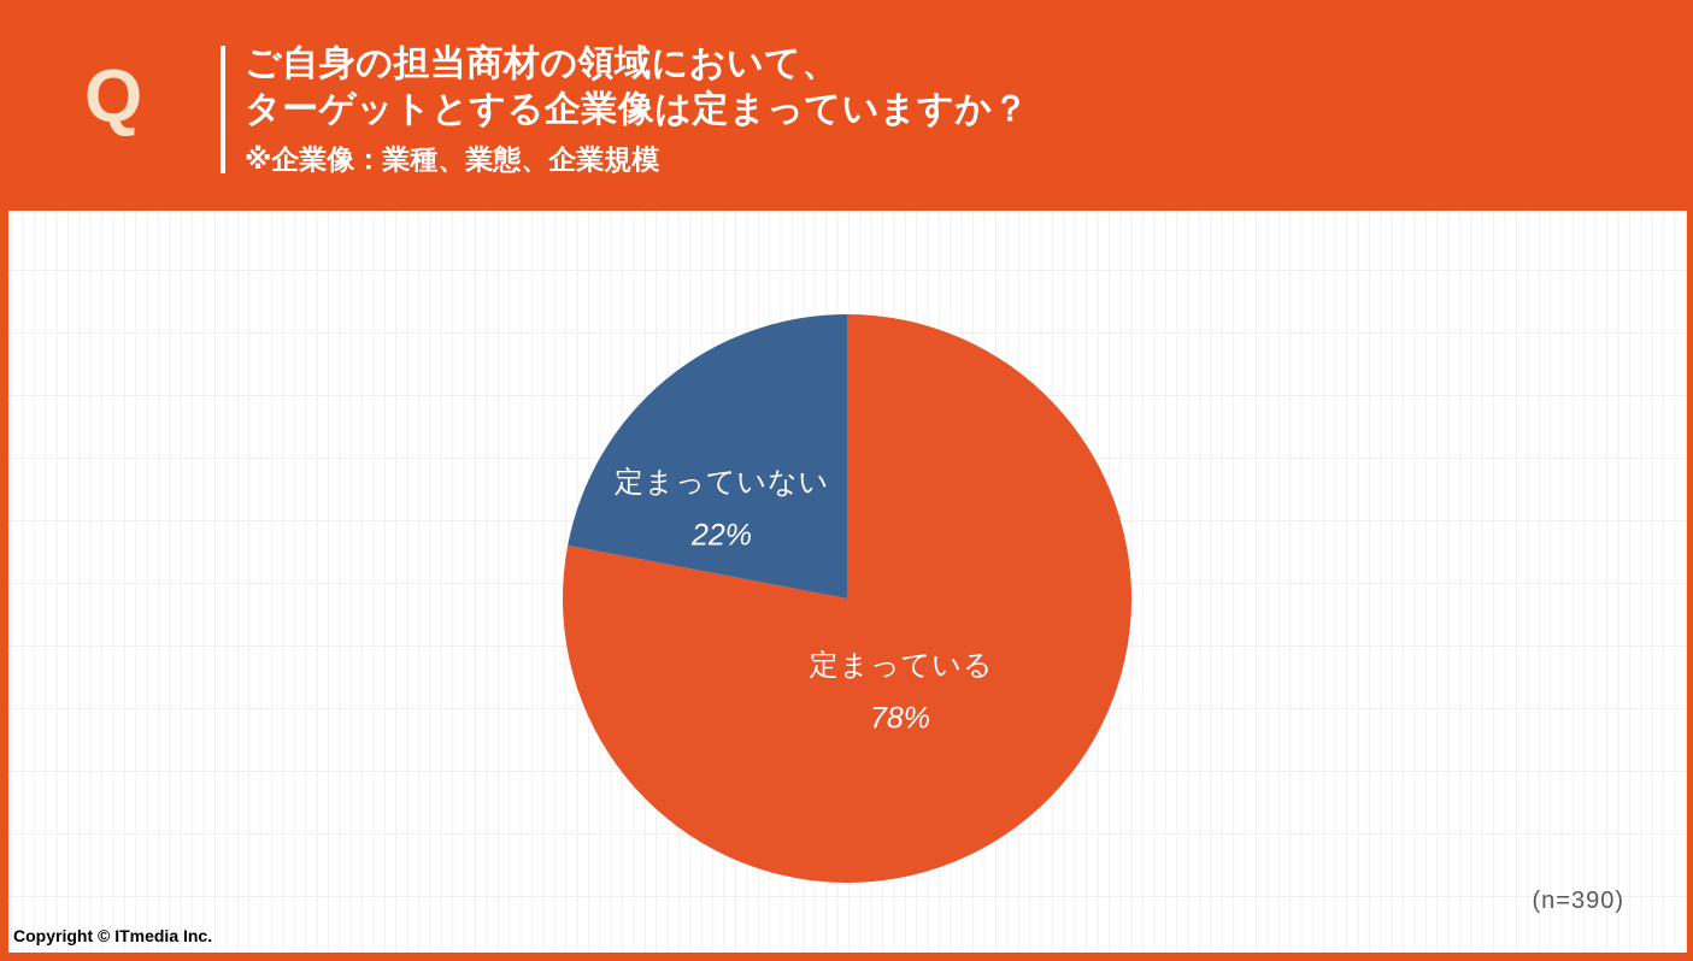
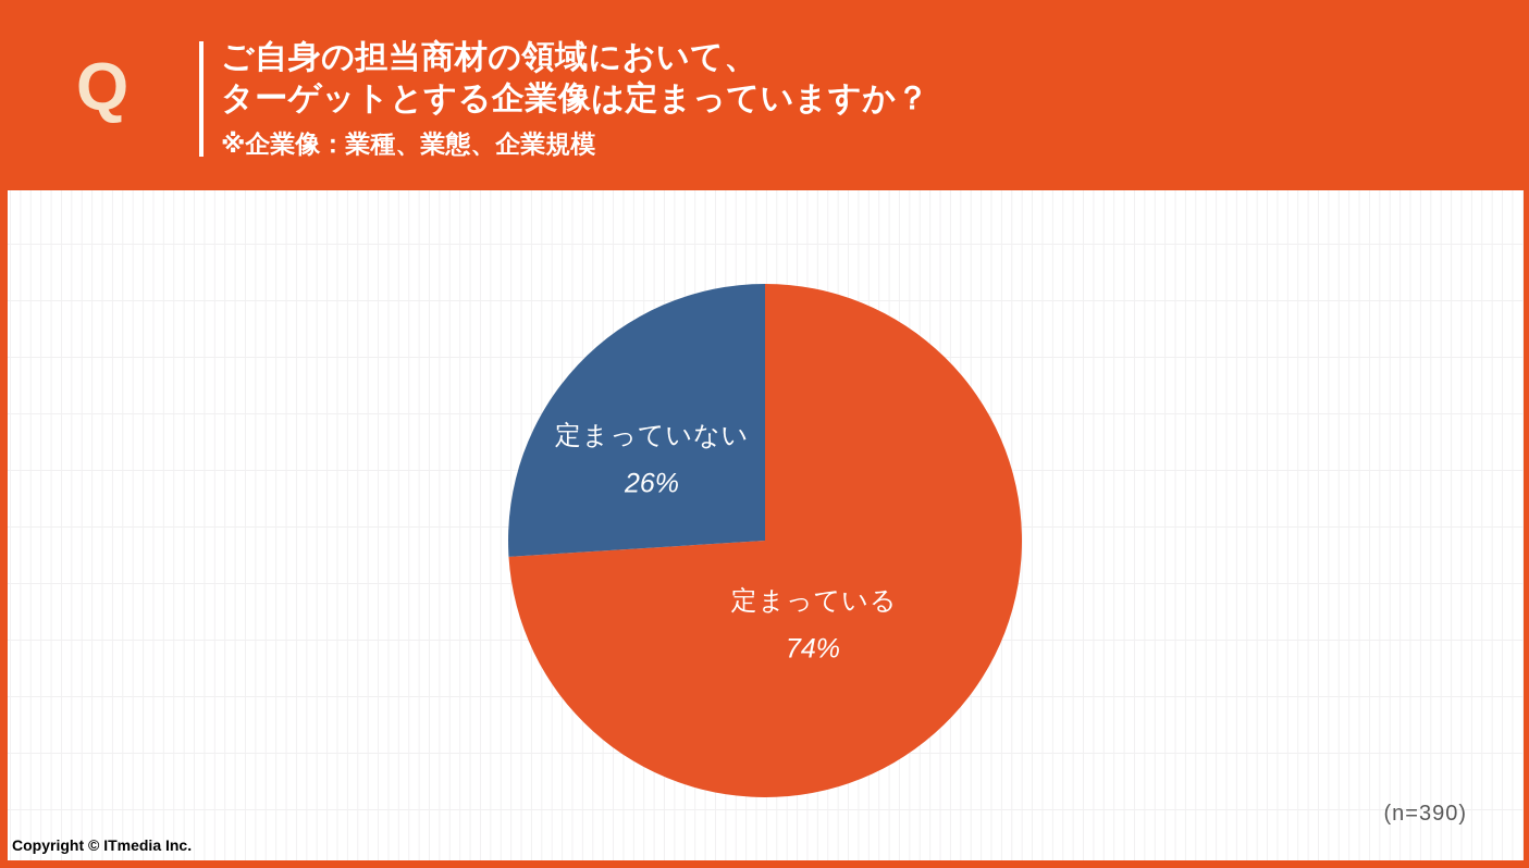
定まっている: 78% -> 74%
定まっていない: 22% -> 26%
